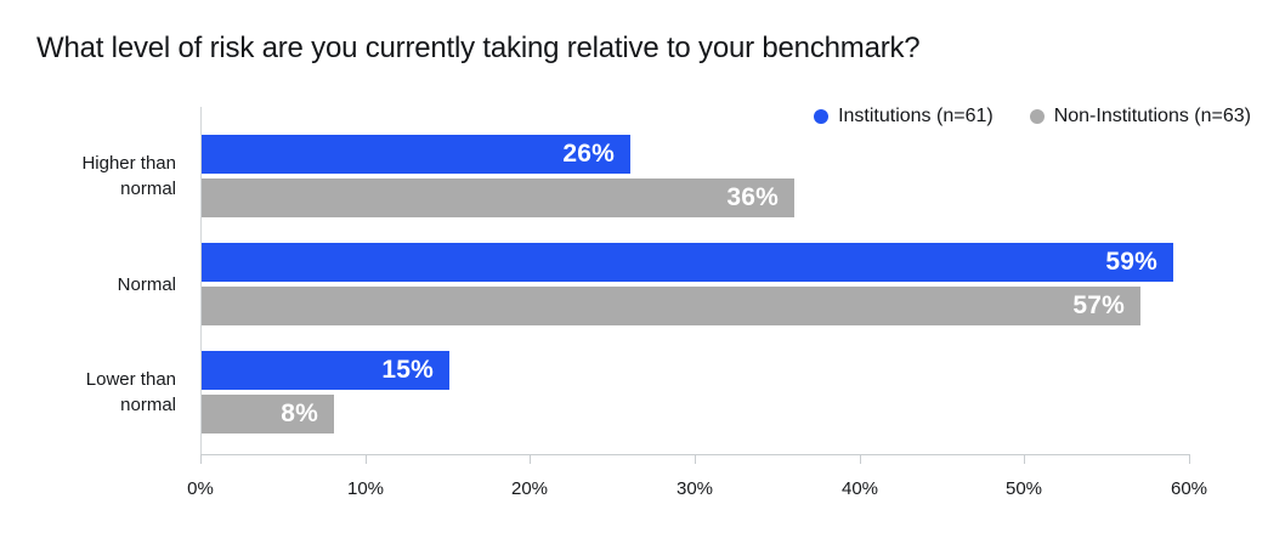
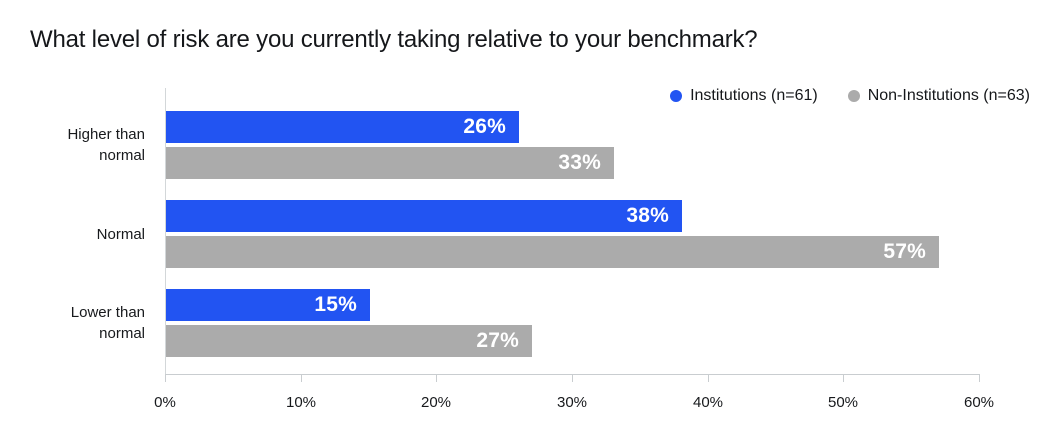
Non-Institutions (n=63)/Higher than normal: 36% -> 33%
Institutions (n=61)/Normal: 59% -> 38%
Non-Institutions (n=63)/Lower than normal: 8% -> 27%
